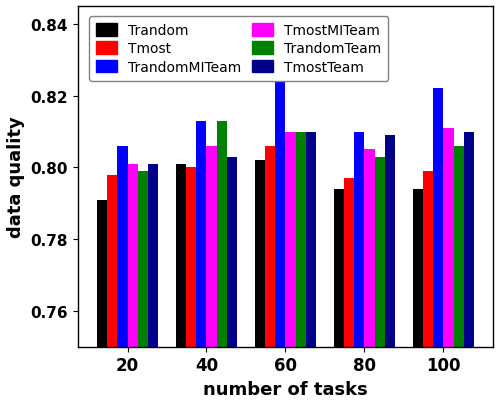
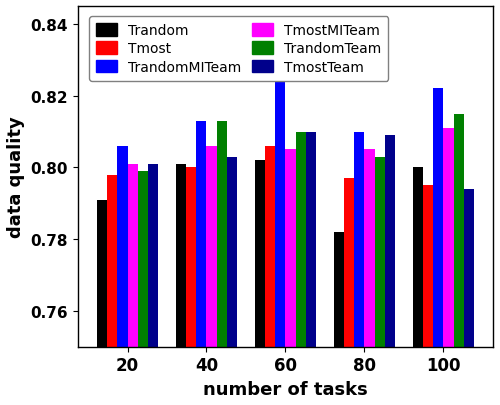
TmostMITeam/60: 0.810 -> 0.805
Trandom/80: 0.794 -> 0.782
Trandom/100: 0.794 -> 0.800
Tmost/100: 0.799 -> 0.795
TrandomTeam/100: 0.806 -> 0.815
TmostTeam/100: 0.810 -> 0.794
